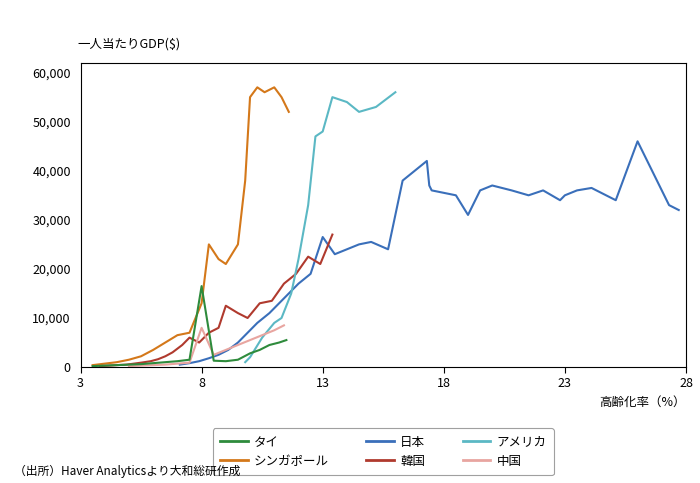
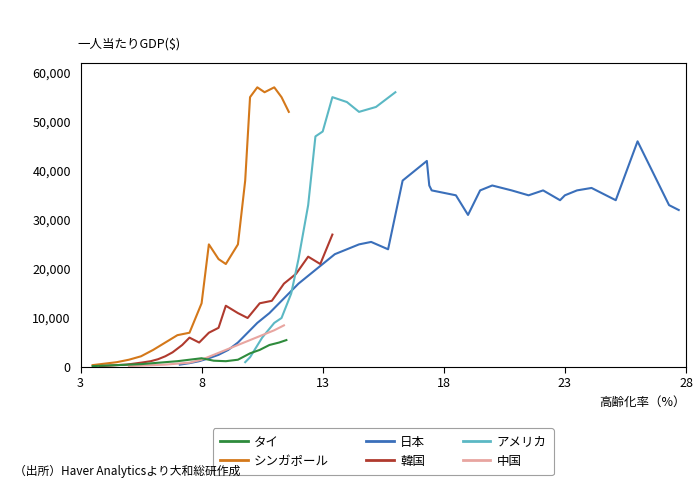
中国/8: 8,000 -> 1,500
タイ/8: 16,500 -> 1,800
日本/13: 26,500 -> 21,000
